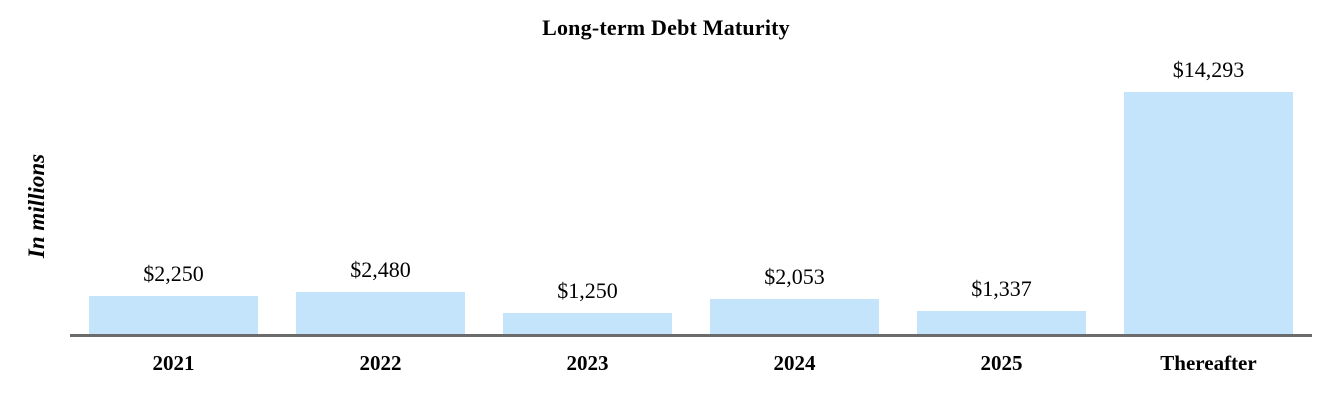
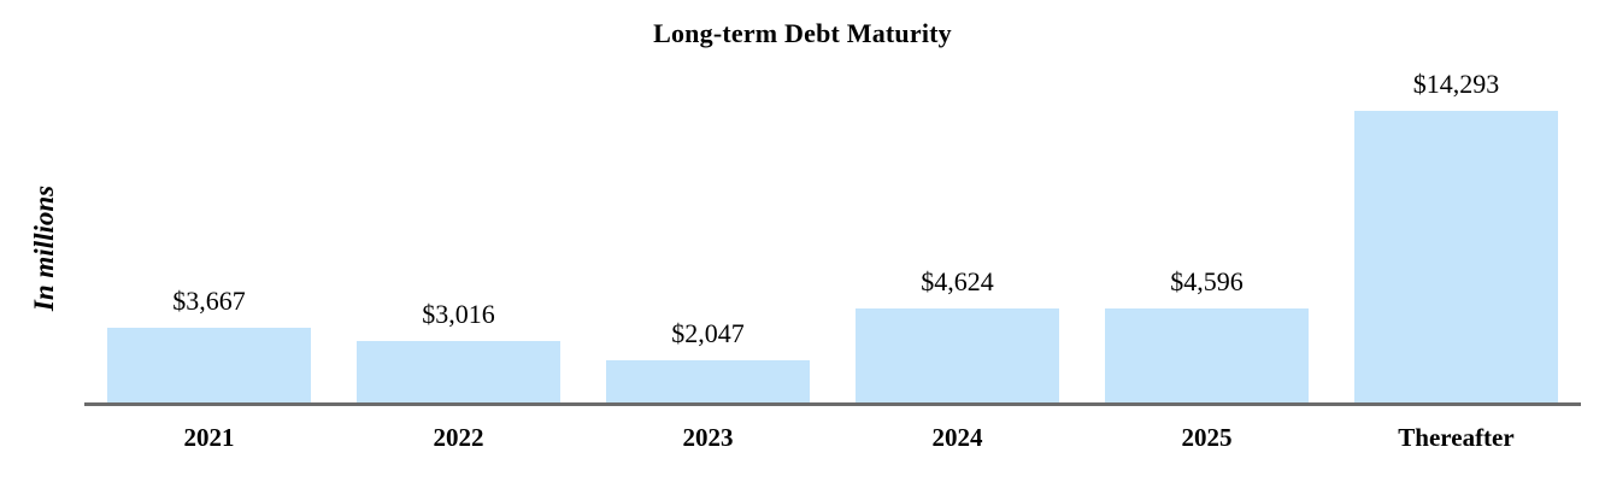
2021: $2,250 -> $3,667
2022: $2,480 -> $3,016
2023: $1,250 -> $2,047
2024: $2,053 -> $4,624
2025: $1,337 -> $4,596
